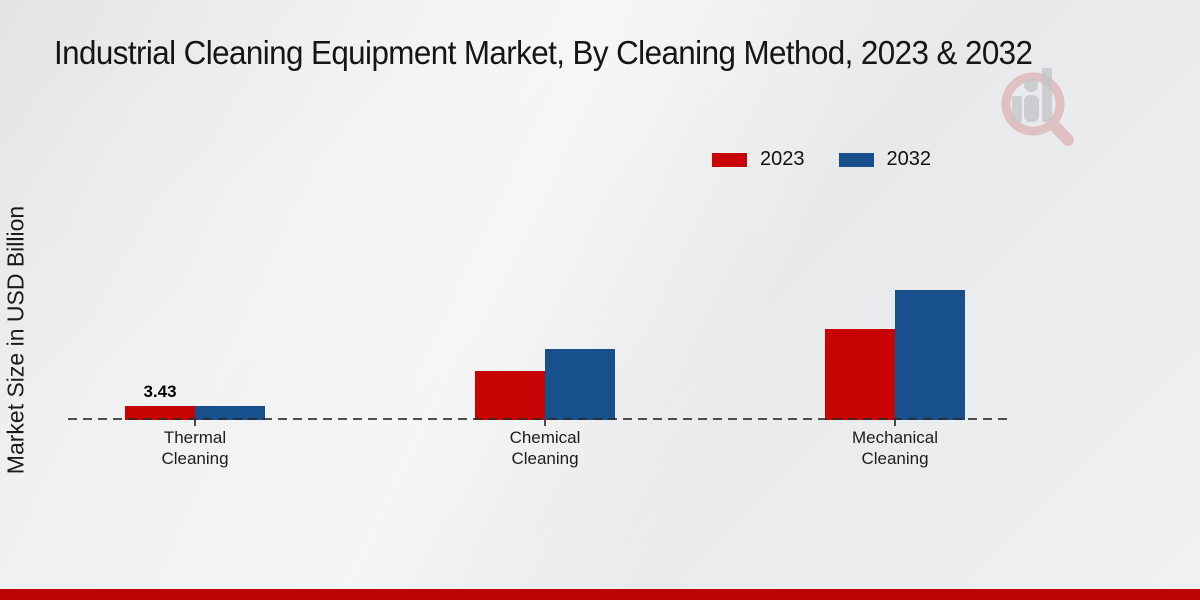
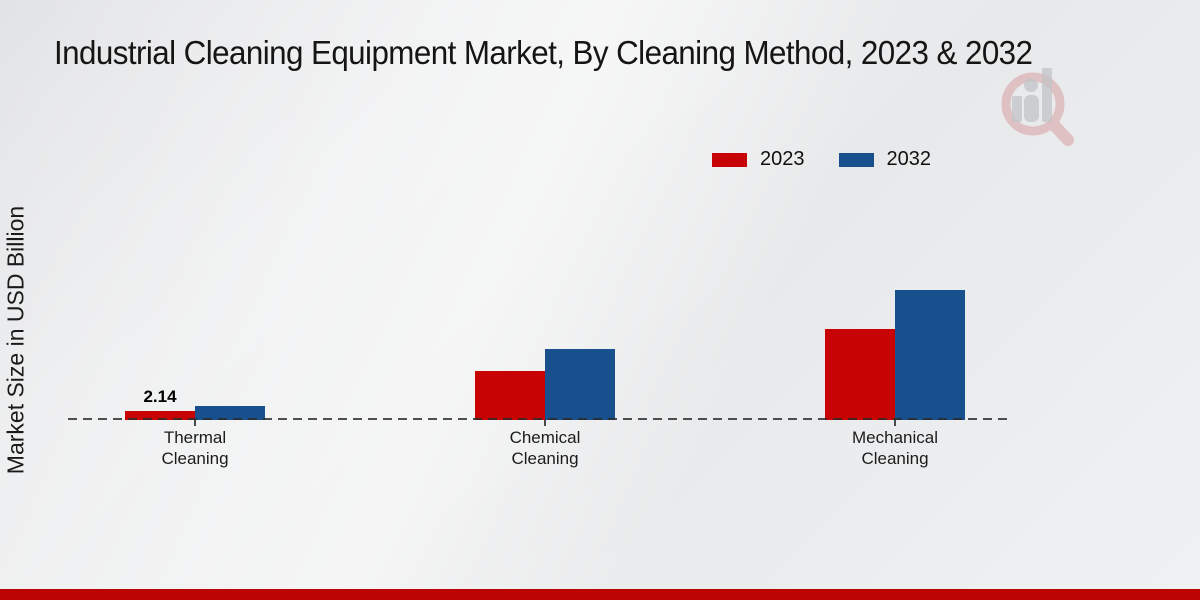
2023/Thermal Cleaning: 3.43 -> 2.14
